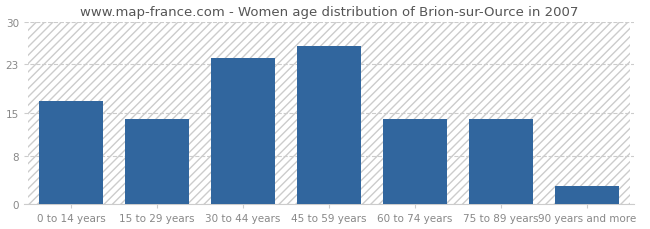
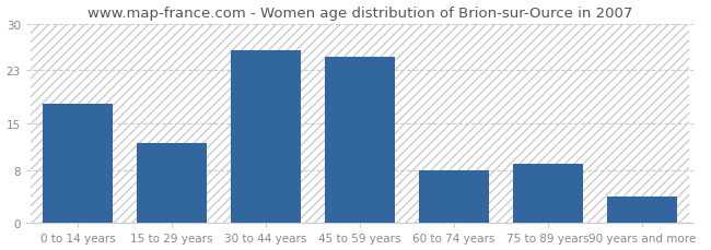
0 to 14 years: 17 -> 18
15 to 29 years: 14 -> 12
30 to 44 years: 24 -> 26
45 to 59 years: 26 -> 25
60 to 74 years: 14 -> 8
75 to 89 years: 14 -> 9
90 years and more: 3 -> 4
